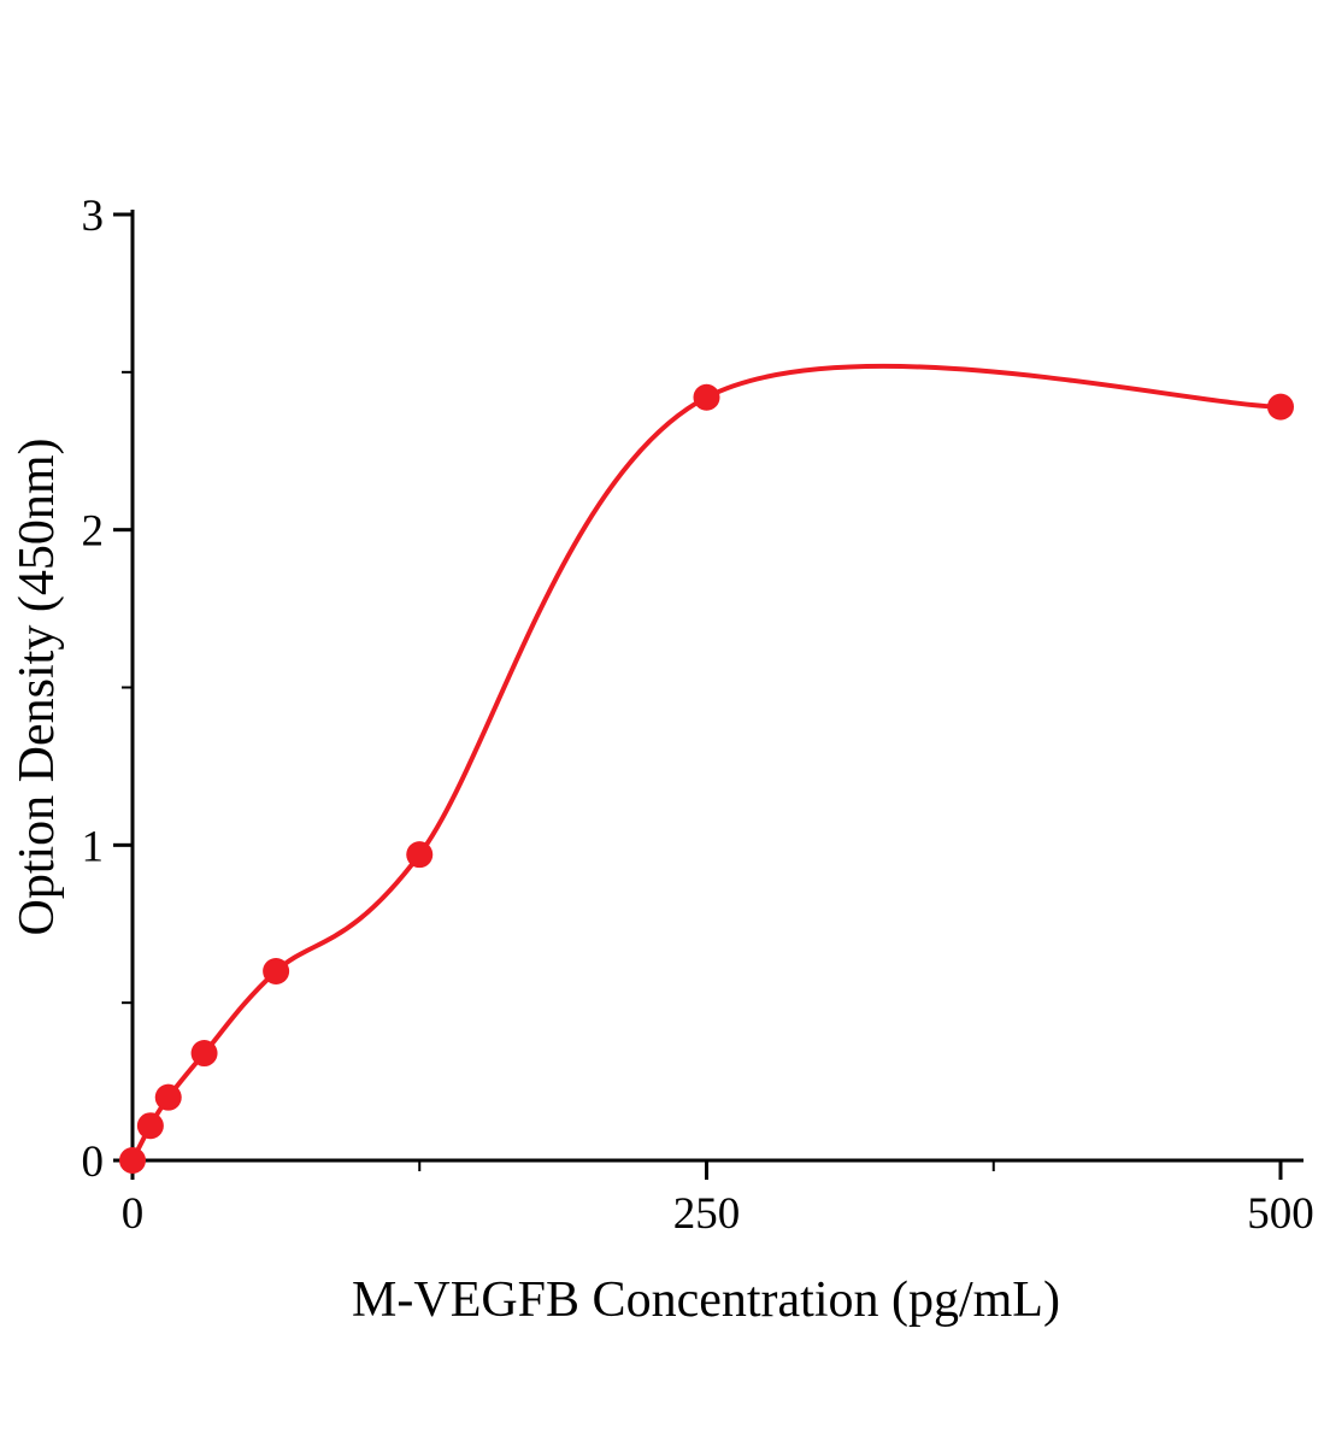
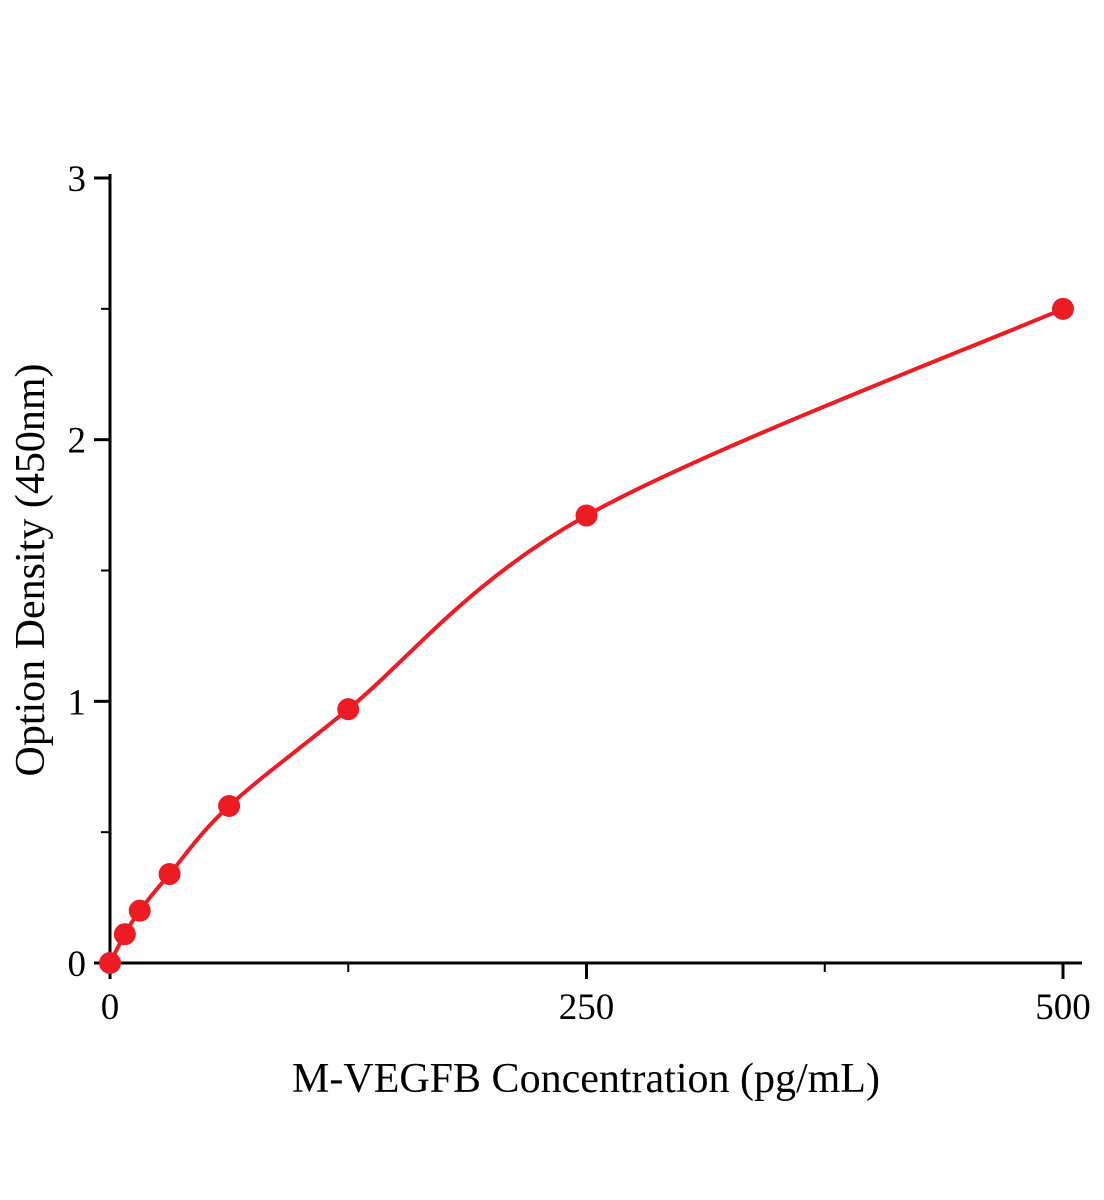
250: 2.42 -> 1.71
500: 2.39 -> 2.50
